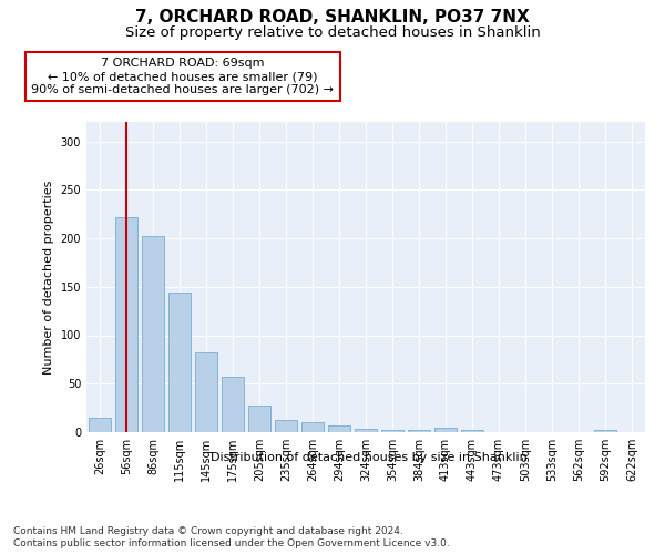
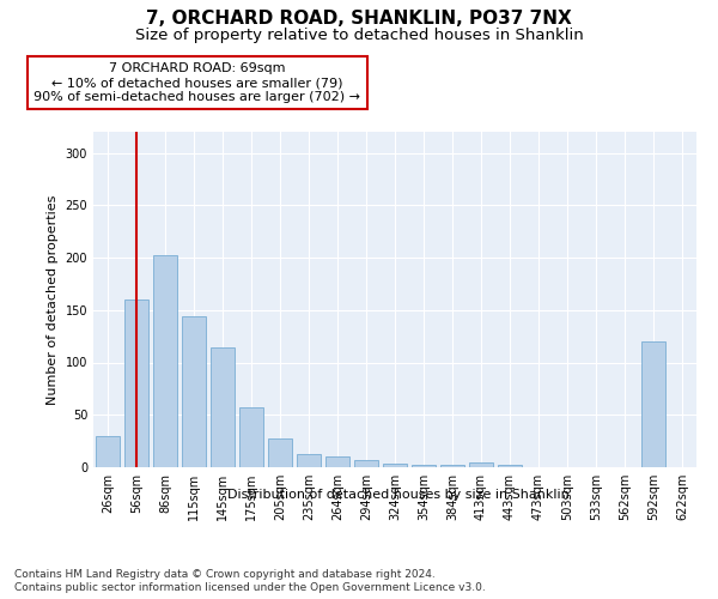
26sqm: 15 -> 30
56sqm: 222 -> 160
145sqm: 82 -> 114
592sqm: 2 -> 120
